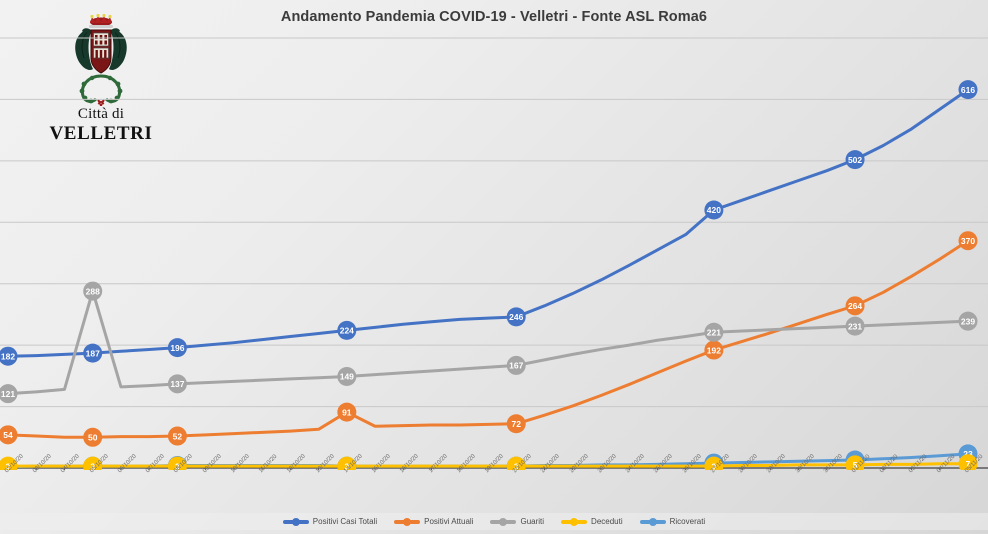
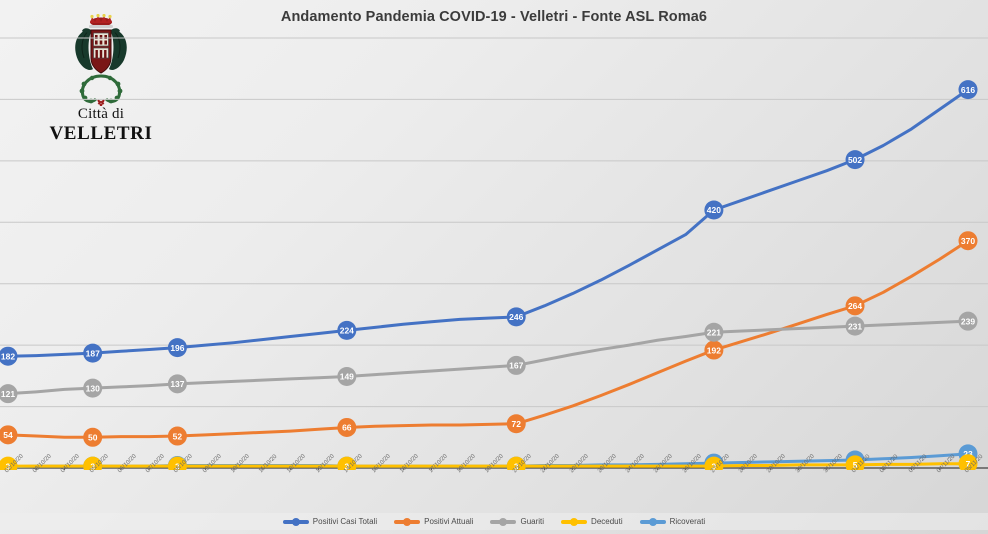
Guariti/05/10/20: 288 -> 130
Positivi Attuali/14/10/20: 91 -> 66
